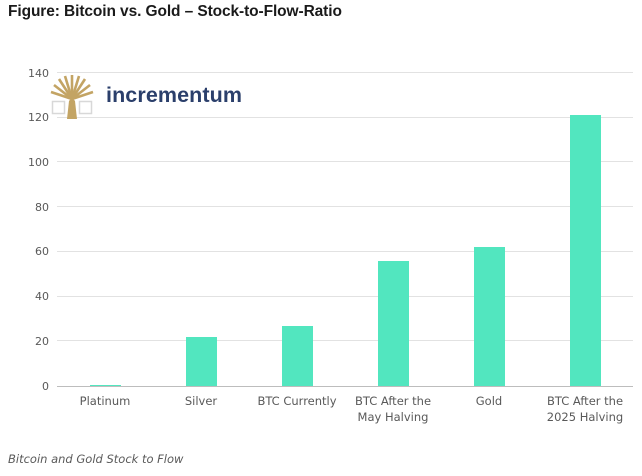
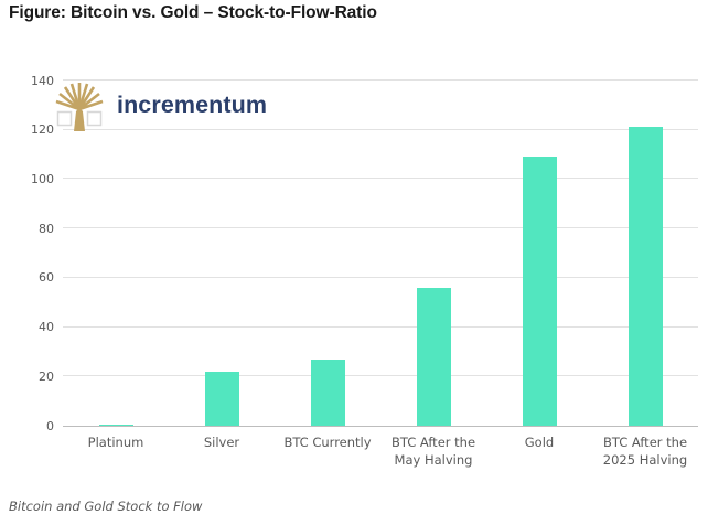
Gold: 62 -> 109
